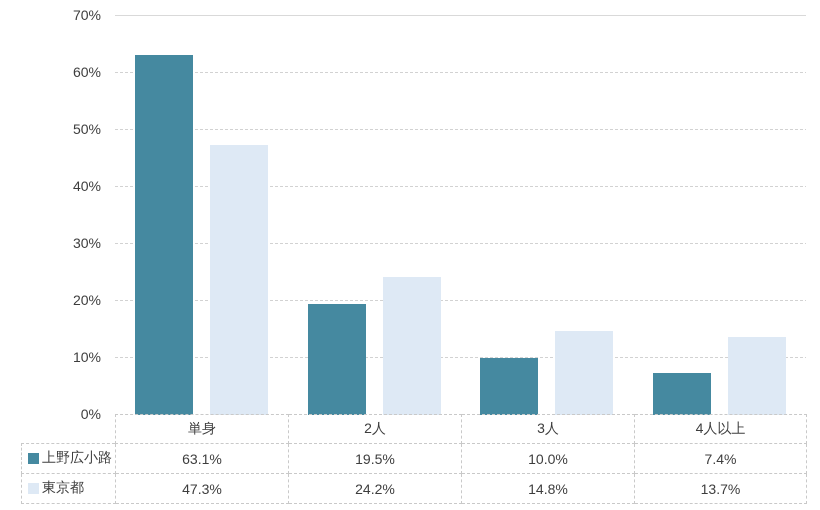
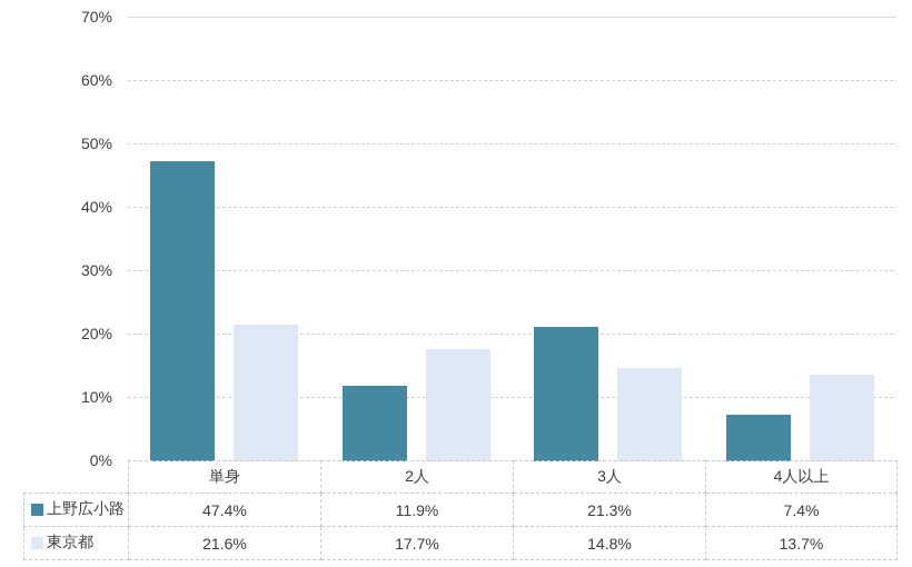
上野広小路/単身: 63.1% -> 47.4%
東京都/単身: 47.3% -> 21.6%
上野広小路/2人: 19.5% -> 11.9%
東京都/2人: 24.2% -> 17.7%
上野広小路/3人: 10.0% -> 21.3%
